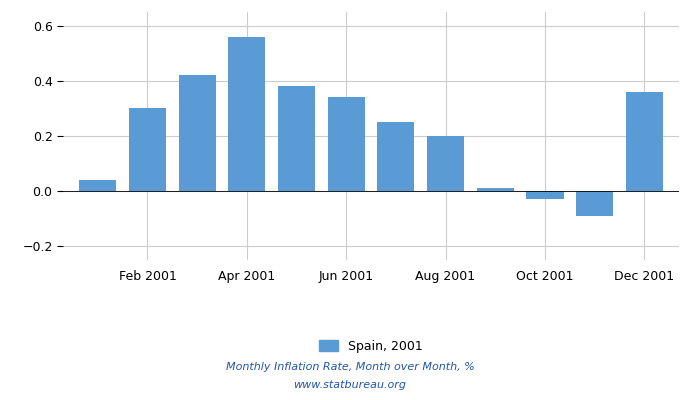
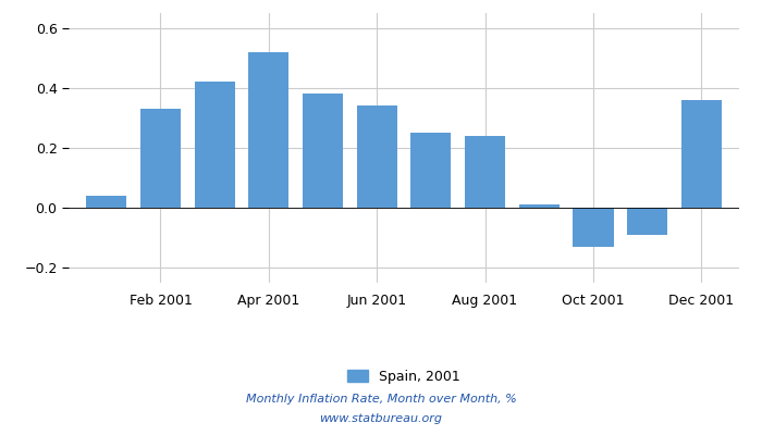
Feb 2001: 0.30 -> 0.33
Apr 2001: 0.56 -> 0.52
Aug 2001: 0.20 -> 0.24
Oct 2001: -0.03 -> -0.13
